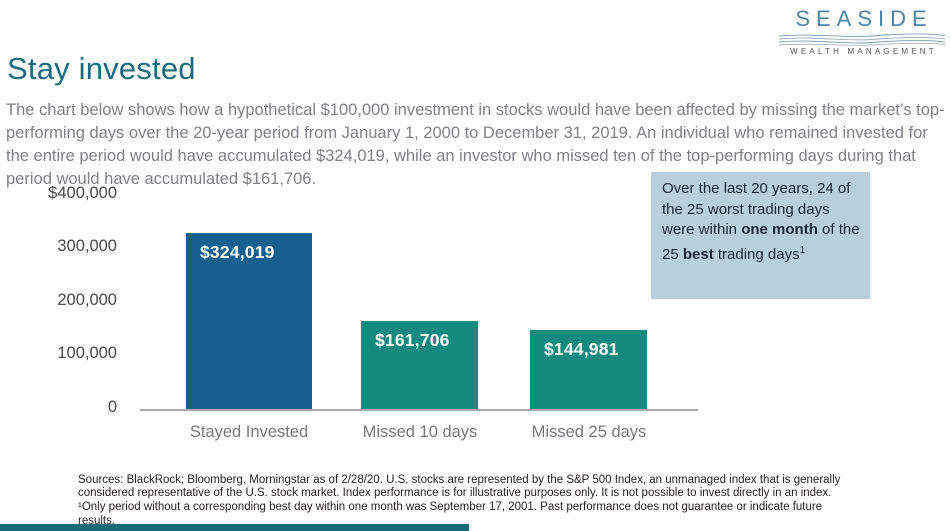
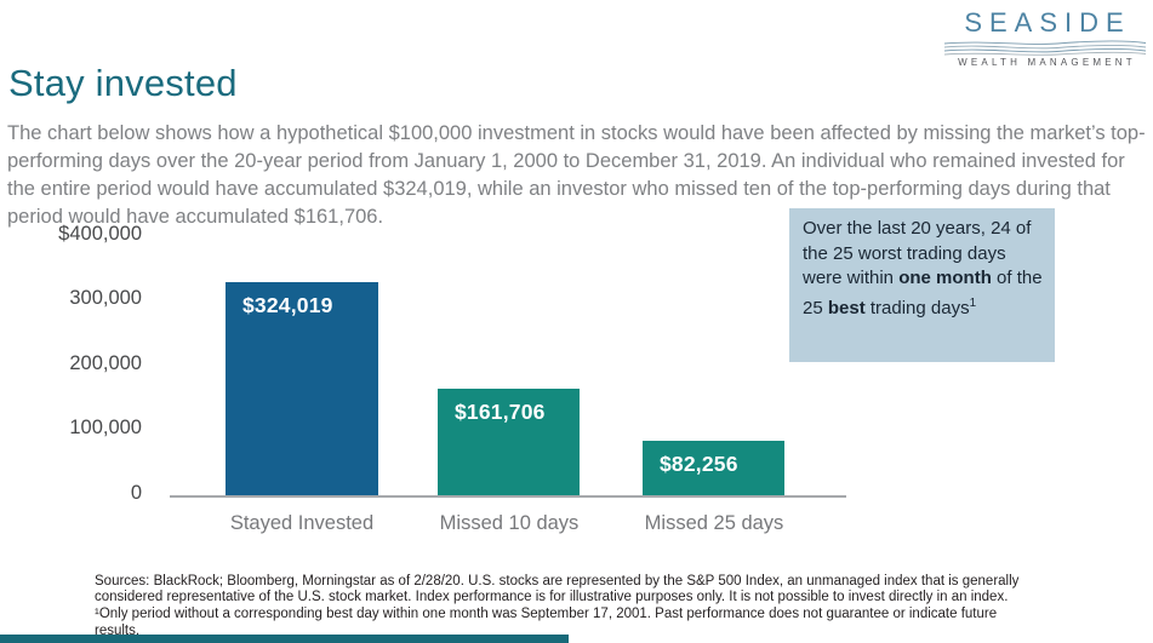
Missed 25 days: $144,981 -> $82,256
